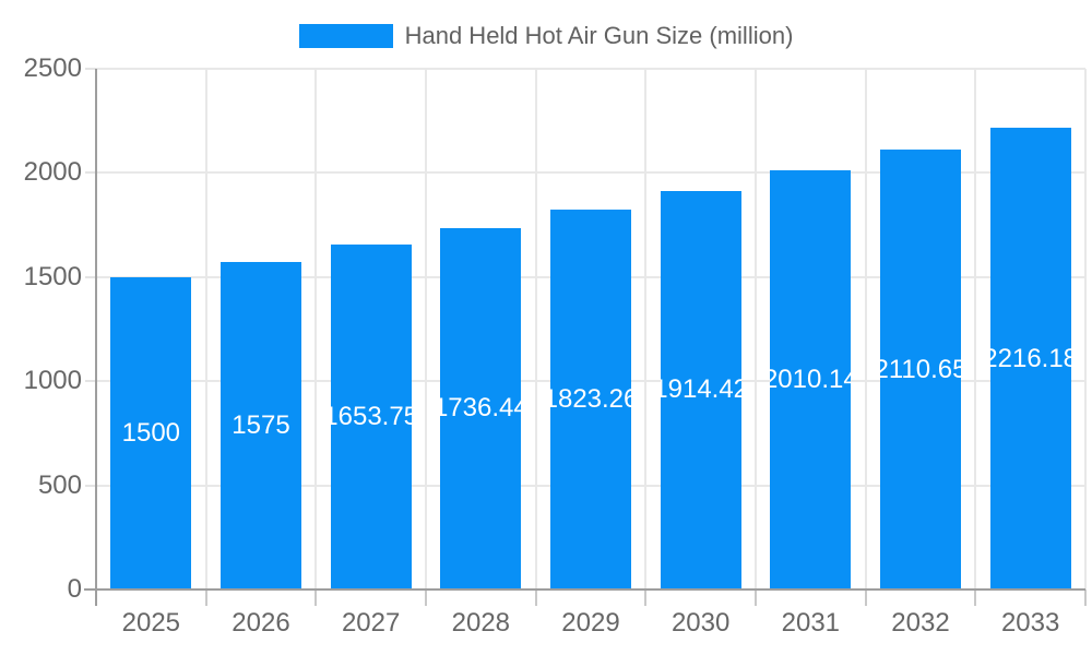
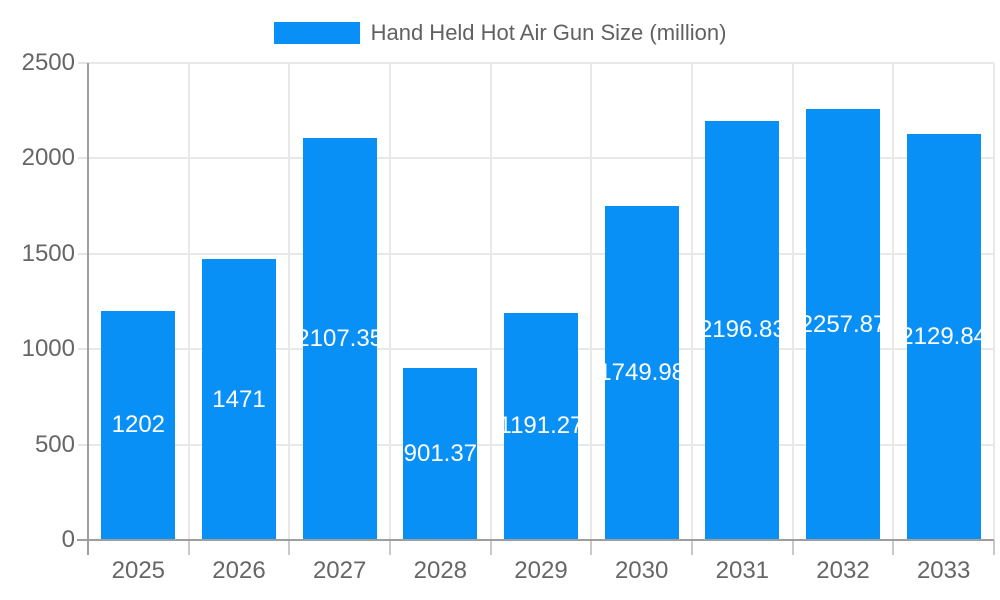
2025: 1500 -> 1202
2026: 1575 -> 1471
2027: 1653.75 -> 2107.35
2028: 1736.44 -> 901.37
2029: 1823.26 -> 1191.27
2030: 1914.42 -> 1749.98
2031: 2010.14 -> 2196.83
2032: 2110.65 -> 2257.87
2033: 2216.18 -> 2129.84
